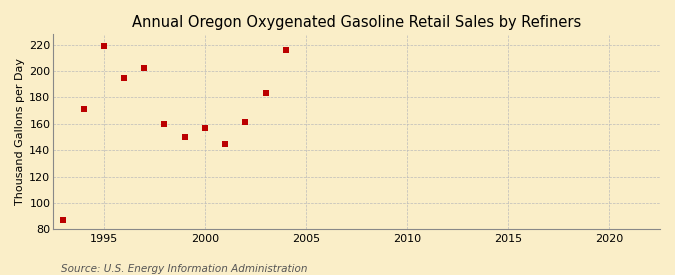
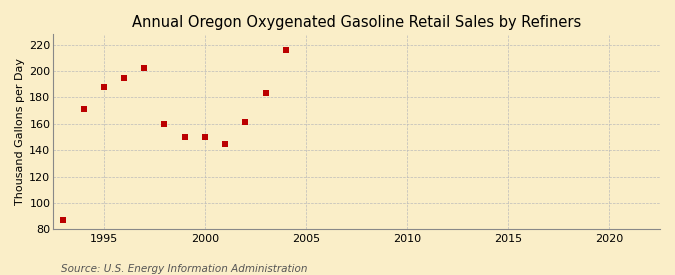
1995: 219 -> 188
2000: 157 -> 150
